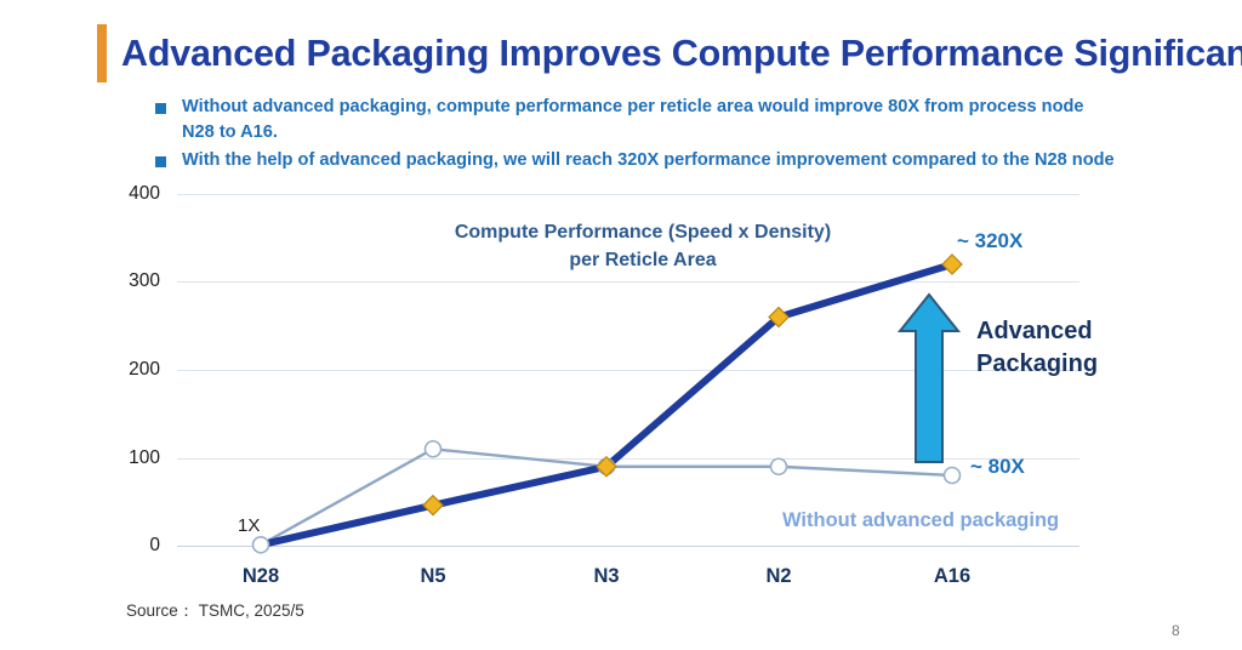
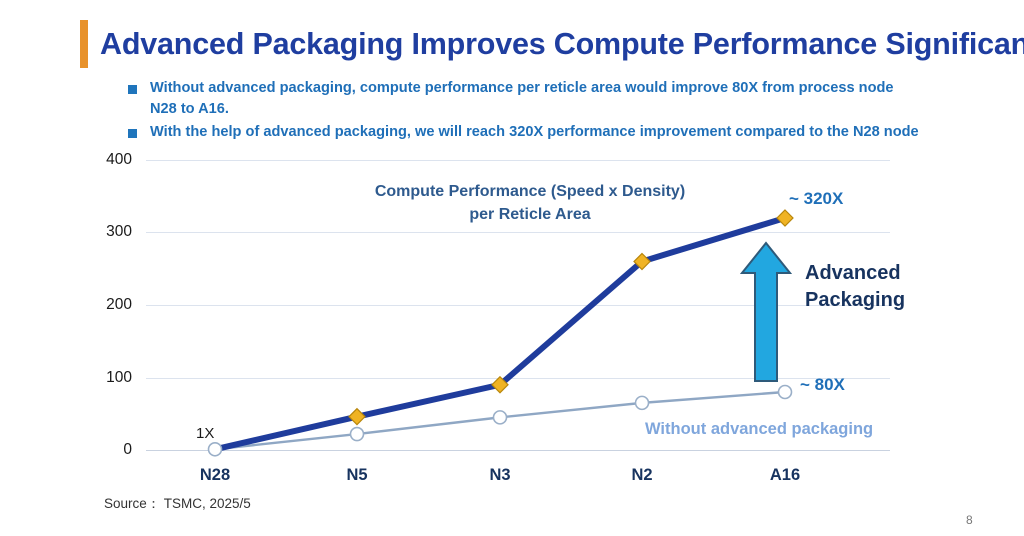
Without advanced packaging/N5: 110 -> 20
Without advanced packaging/N3: 90 -> 40
Without advanced packaging/N2: 90 -> 60
